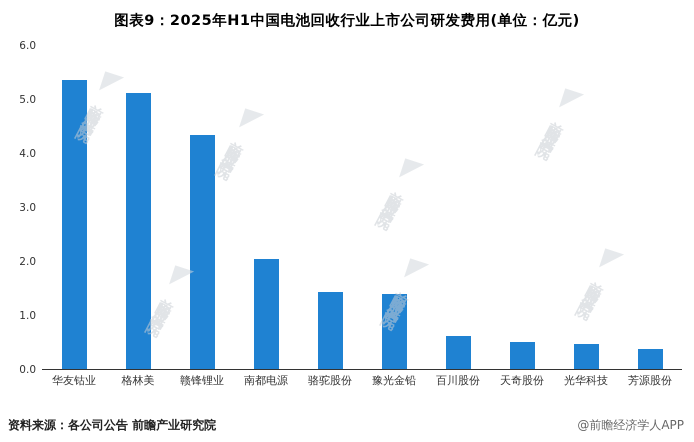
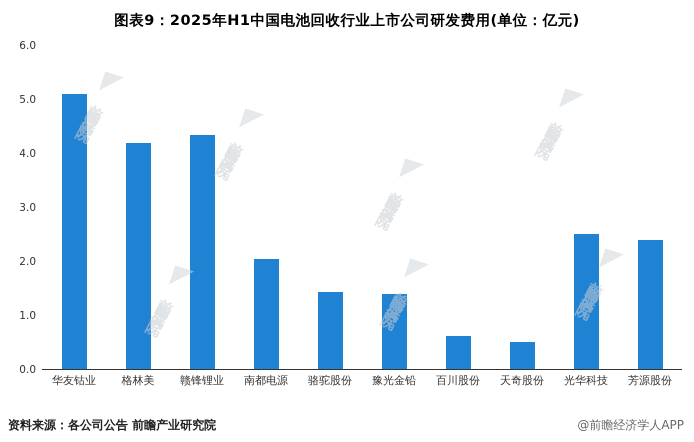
华友钴业: 5.4 -> 5.1
格林美: 5.1 -> 4.2
光华科技: 0.5 -> 2.5
芳源股份: 0.4 -> 2.4
